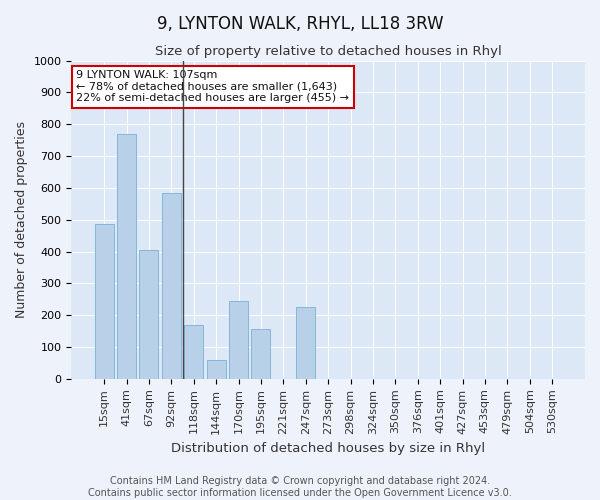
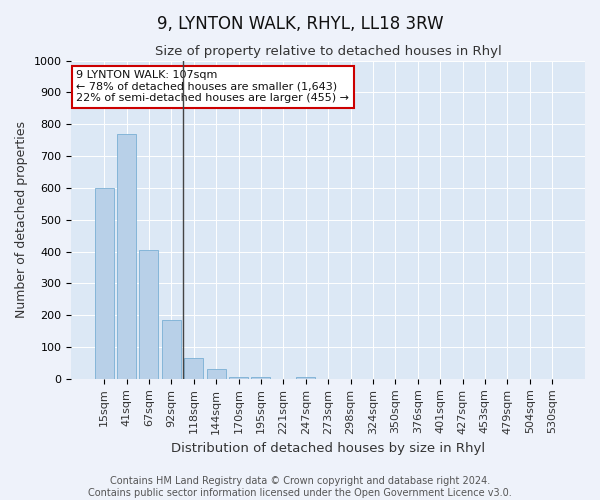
15sqm: 485 -> 600
92sqm: 585 -> 185
118sqm: 170 -> 65
144sqm: 60 -> 30
170sqm: 245 -> 5
195sqm: 155 -> 5
247sqm: 225 -> 5
